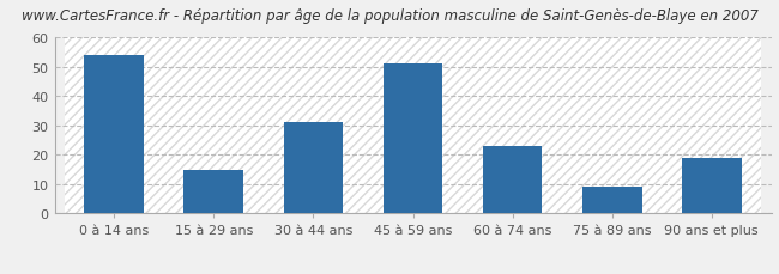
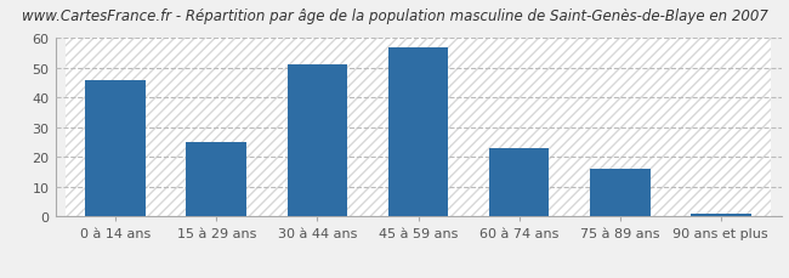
0 à 14 ans: 54 -> 46
15 à 29 ans: 15 -> 25
30 à 44 ans: 31 -> 51
45 à 59 ans: 51 -> 57
75 à 89 ans: 9 -> 16
90 ans et plus: 19 -> 1
